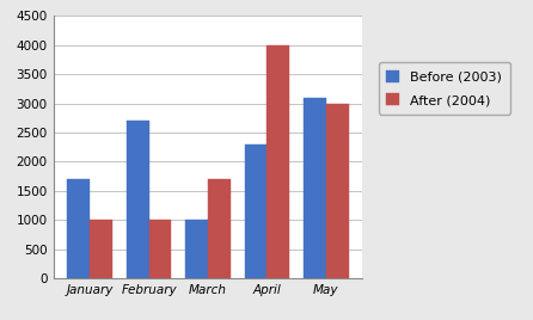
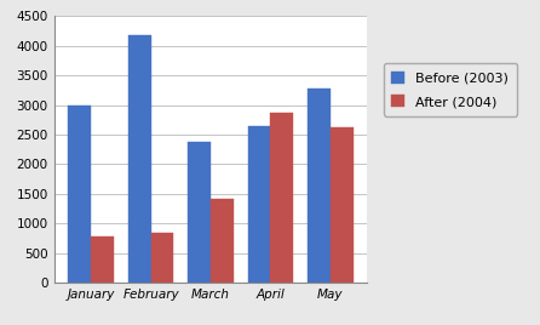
Before (2003)/January: 1700 -> 3000
After (2004)/January: 1000 -> 780
Before (2003)/February: 2700 -> 4180
After (2004)/February: 1000 -> 850
Before (2003)/March: 1000 -> 2380
After (2004)/March: 1700 -> 1420
Before (2003)/April: 2300 -> 2650
After (2004)/April: 4000 -> 2880
Before (2003)/May: 3100 -> 3280
After (2004)/May: 3000 -> 2620
